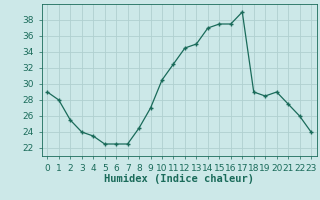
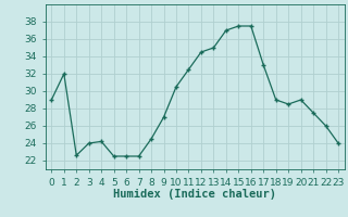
1: 28.0 -> 32.0
2: 25.5 -> 22.6
4: 23.5 -> 24.2
17: 39.0 -> 33.0
